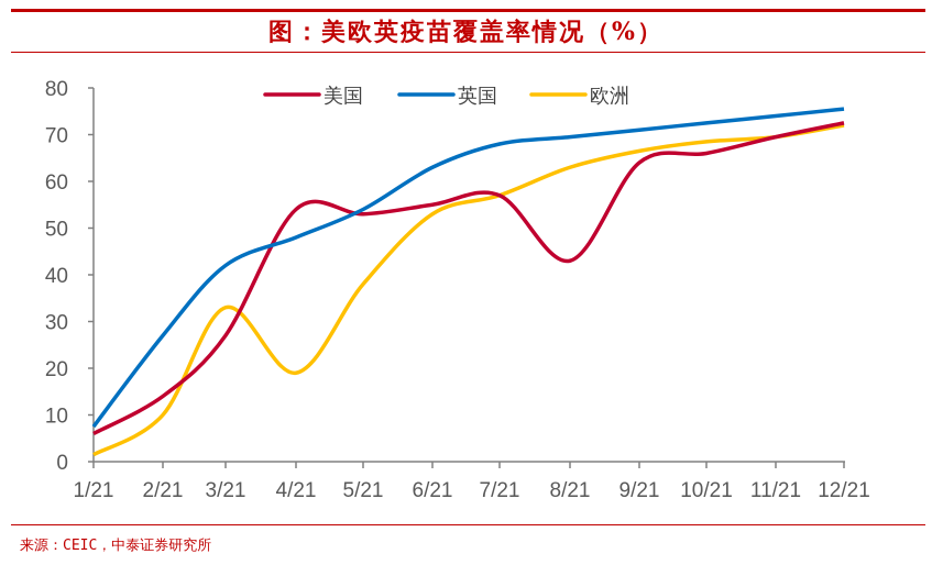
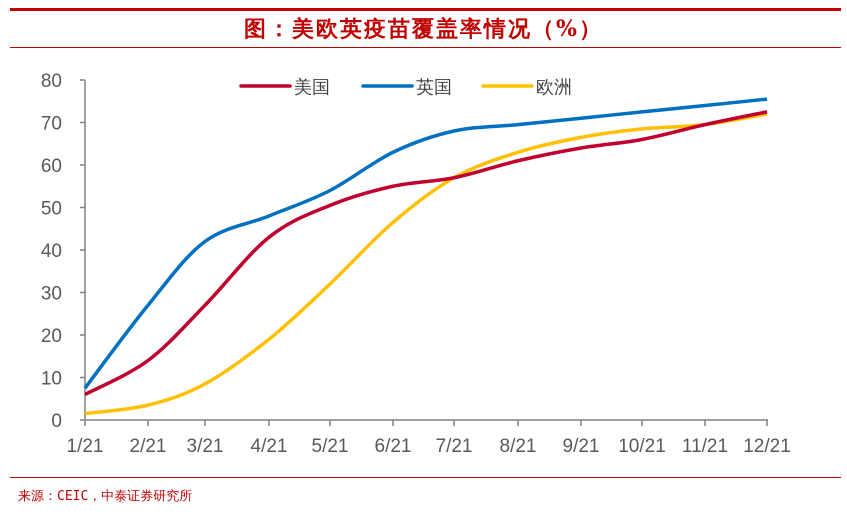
欧洲/2/21: 10 -> 4
欧洲/3/21: 33 -> 8
美国/4/21: 54 -> 43
美国/5/21: 53 -> 50
欧洲/5/21: 38 -> 32
欧洲/6/21: 53 -> 46
美国/8/21: 43 -> 61
